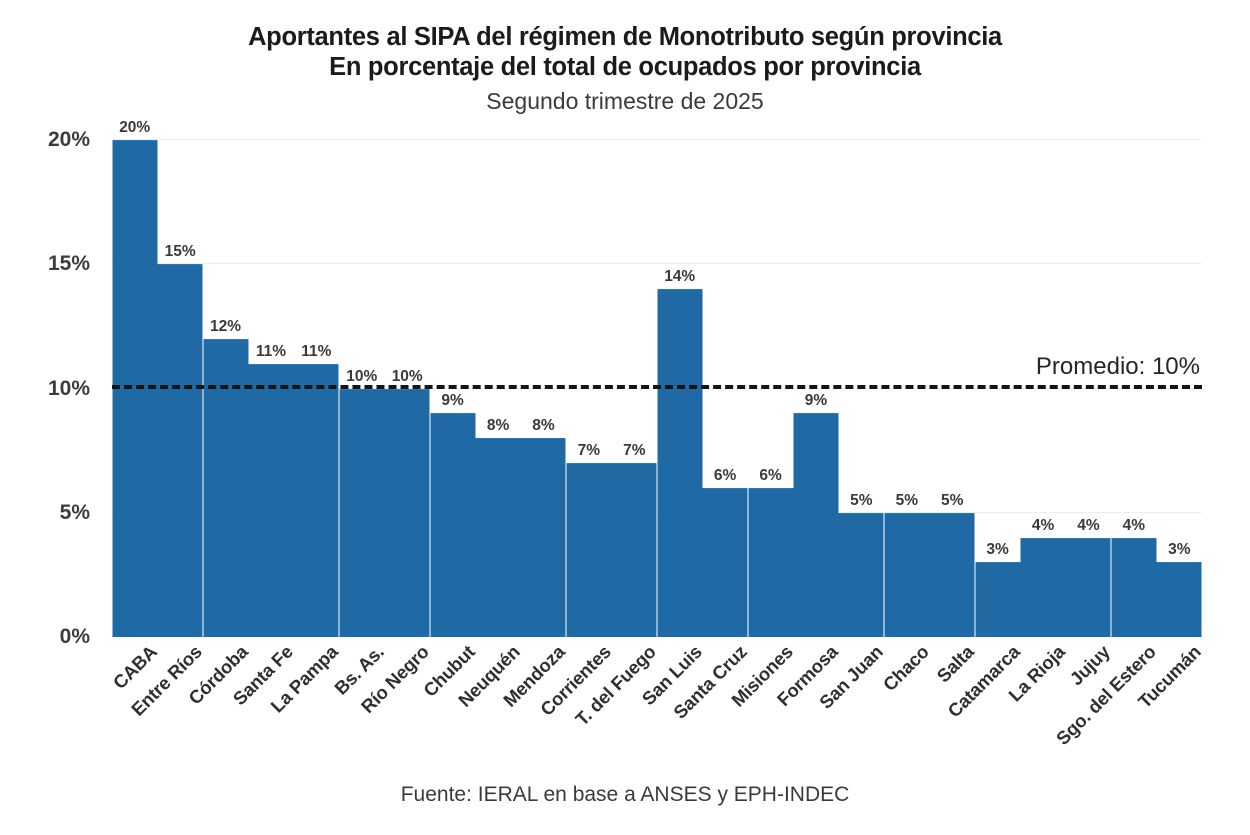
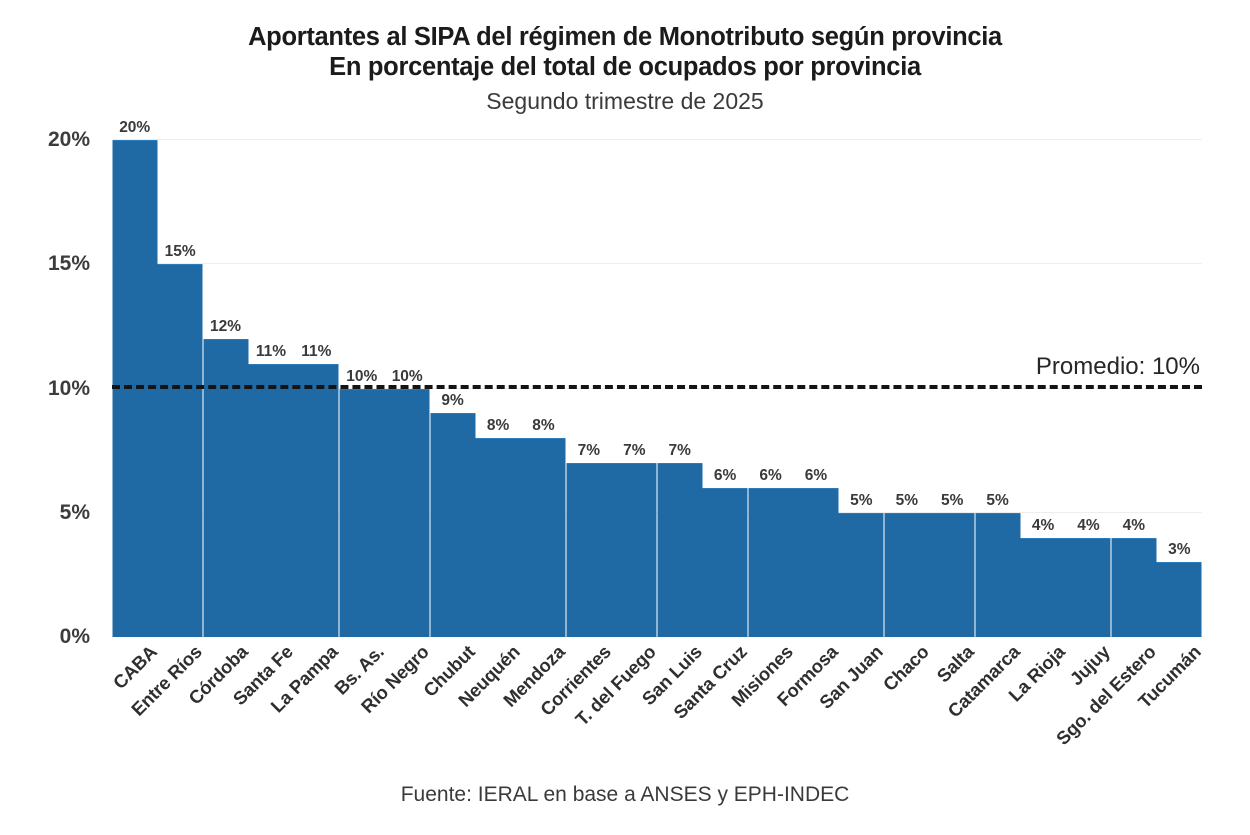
San Luis: 14% -> 7%
Formosa: 9% -> 6%
Catamarca: 3% -> 5%
